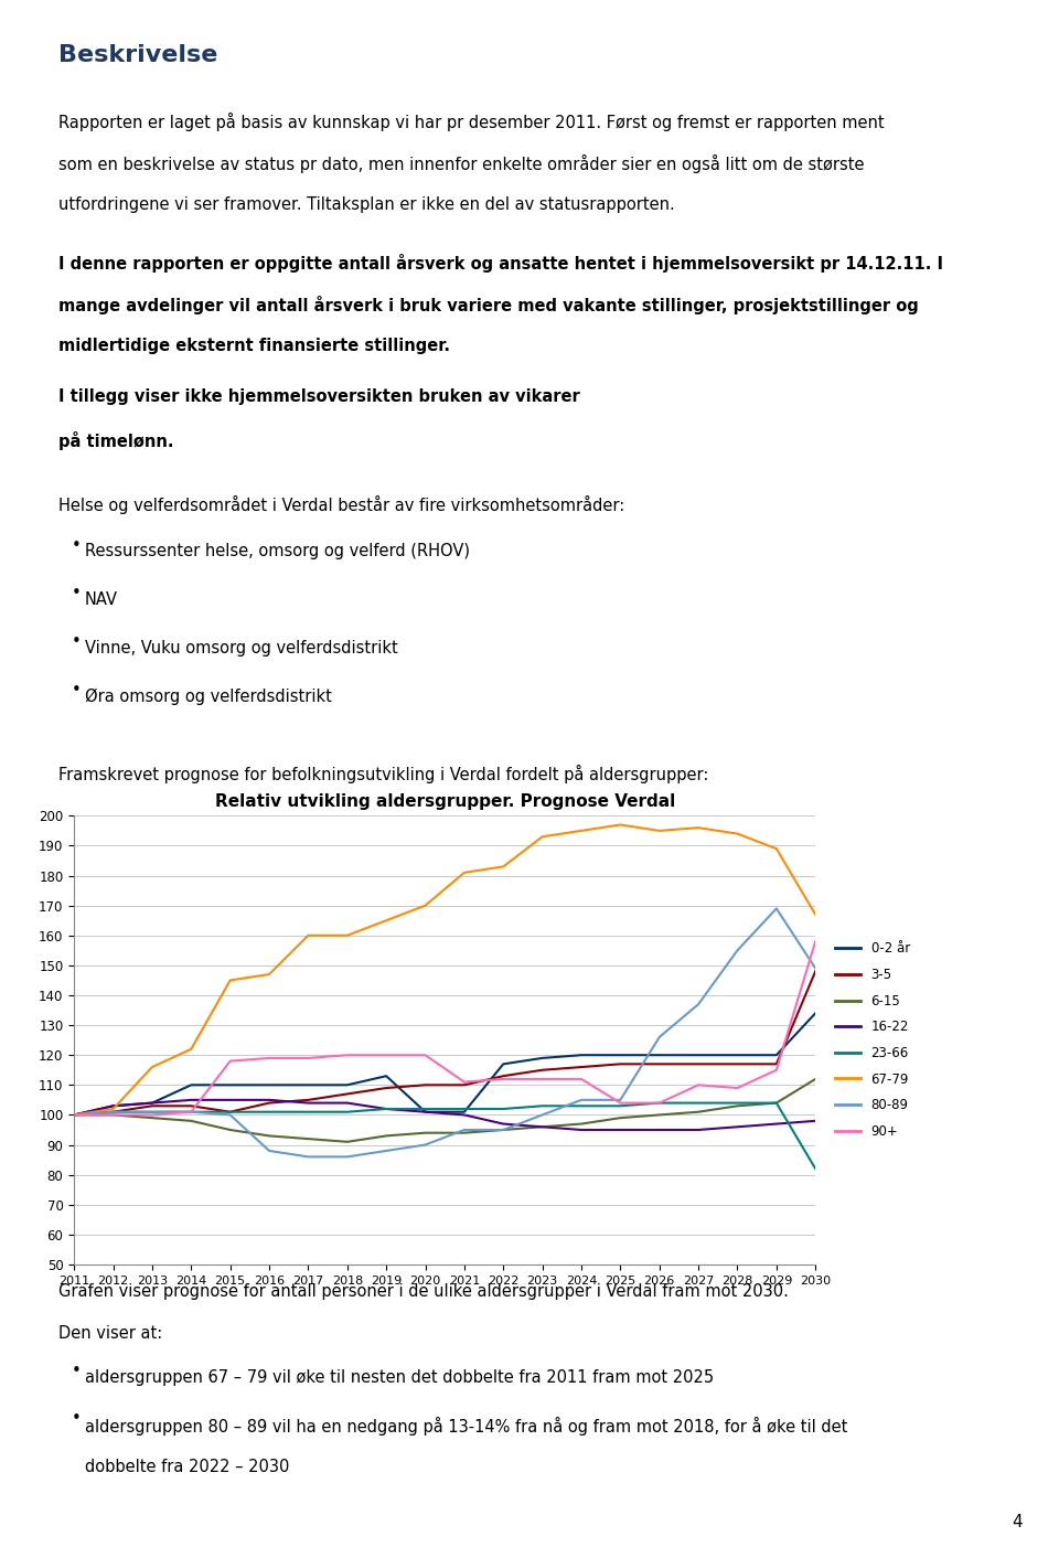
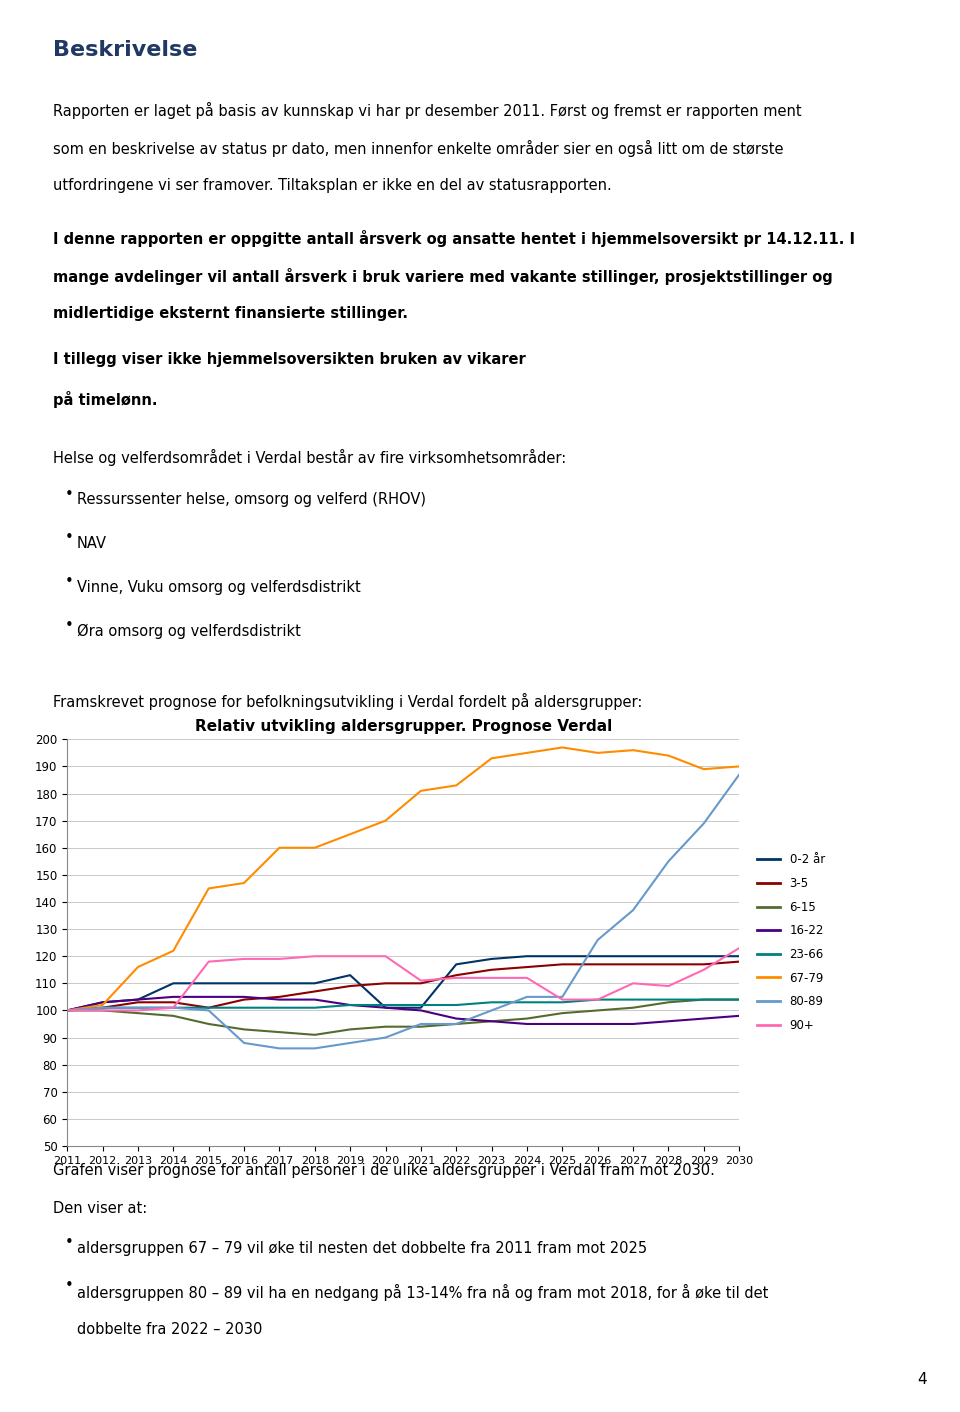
0-2 år/2030: 134 -> 120
3-5/2030: 148 -> 118
6-15/2030: 112 -> 104
23-66/2030: 82 -> 104
67-79/2030: 167 -> 190
80-89/2030: 149 -> 187
90+/2030: 158 -> 123
